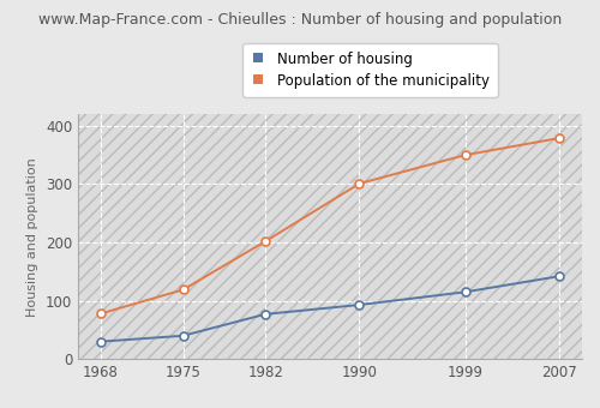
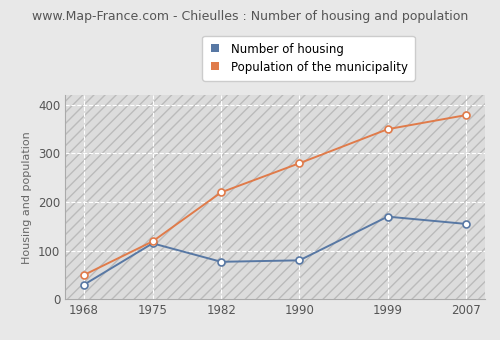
Population of the municipality/1968: 78 -> 50
Number of housing/1975: 40 -> 115
Population of the municipality/1982: 202 -> 220
Number of housing/1990: 93 -> 80
Population of the municipality/1990: 301 -> 280
Number of housing/1999: 115 -> 170
Number of housing/2007: 142 -> 155
